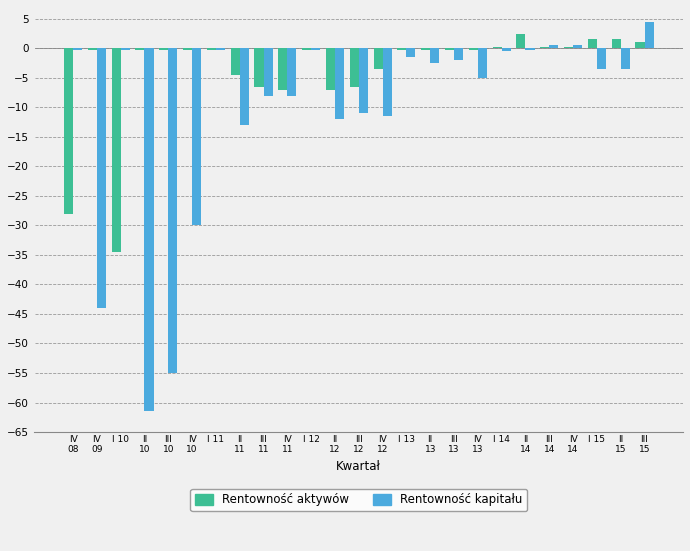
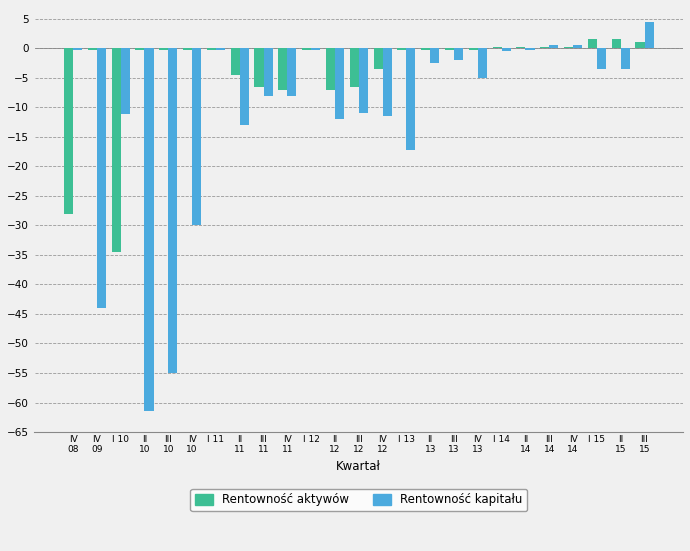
Rentowność kapitału/I 10: -0.3 -> -11.2
Rentowność kapitału/I 13: -1.5 -> -17.2
Rentowność aktywów/II 14: 2.5 -> 0.2
